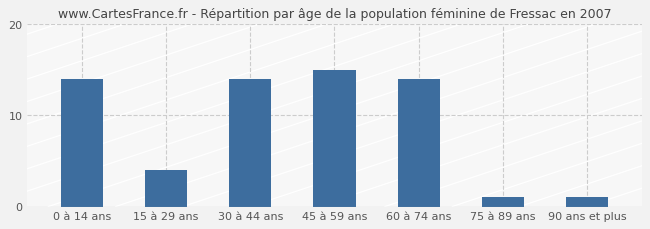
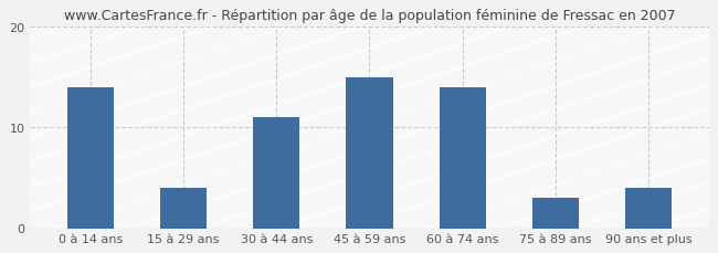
30 à 44 ans: 14 -> 11
75 à 89 ans: 1 -> 3
90 ans et plus: 1 -> 4
